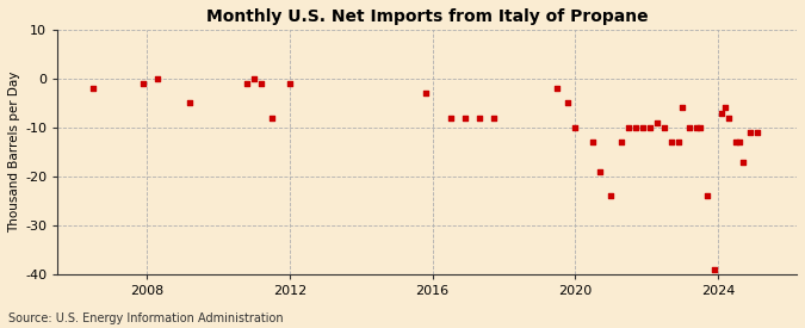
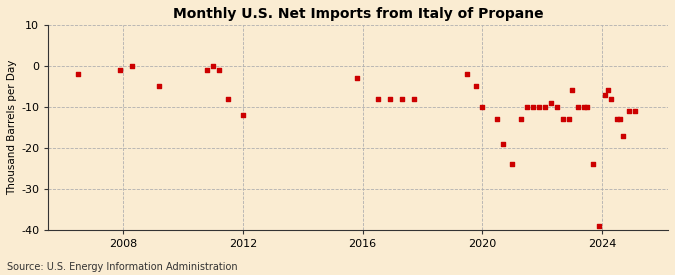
2012: -1 -> -12
